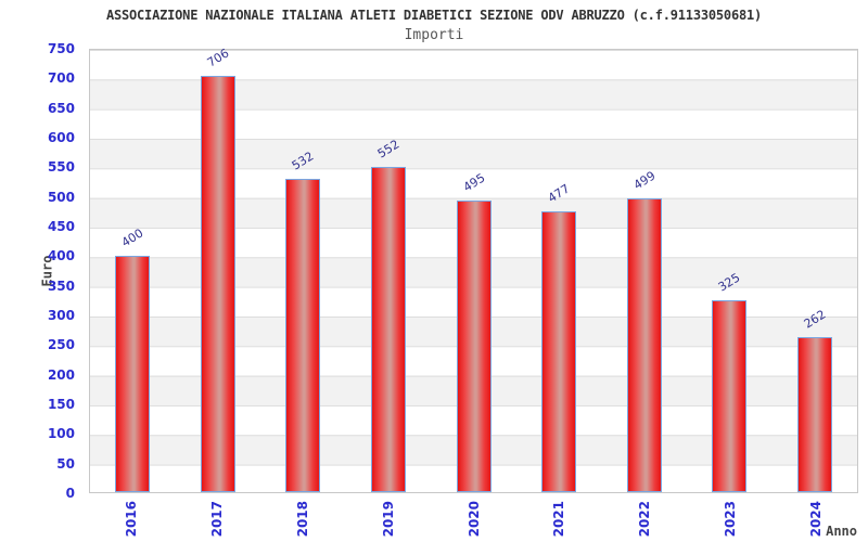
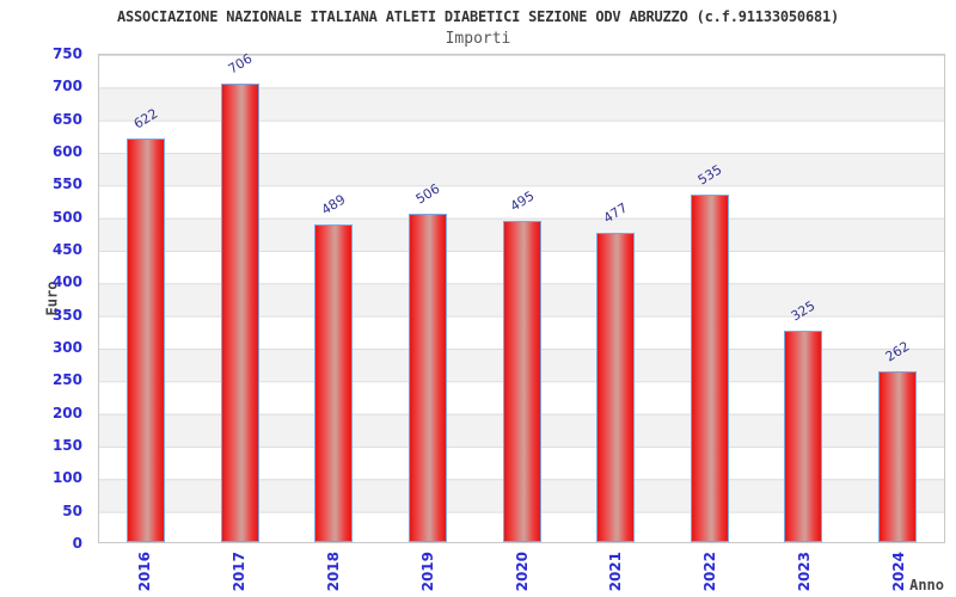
2016: 400 -> 622
2018: 532 -> 489
2019: 552 -> 506
2022: 499 -> 535
